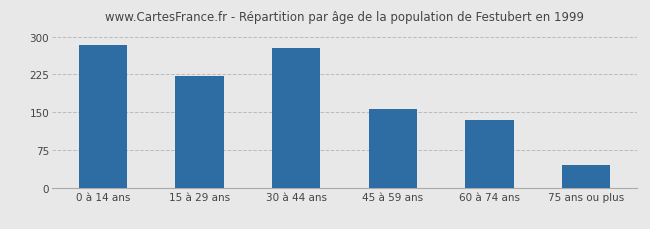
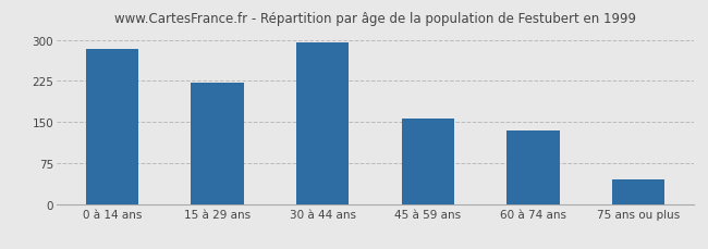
30 à 44 ans: 278 -> 295
